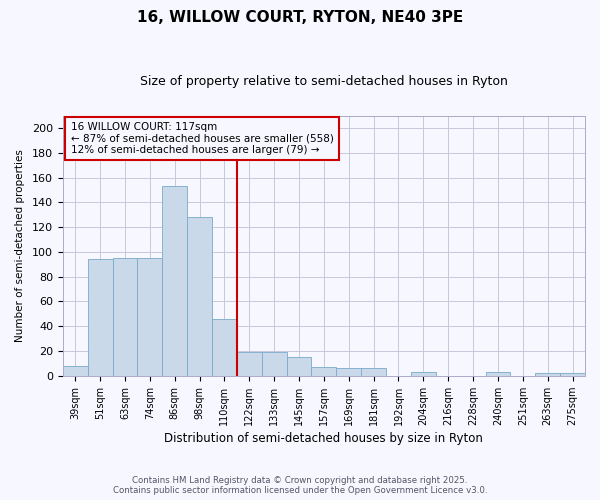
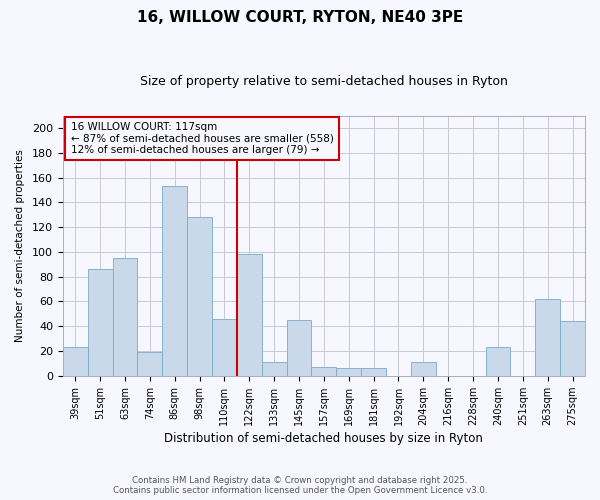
39sqm: 8 -> 23
51sqm: 94 -> 86
74sqm: 95 -> 19
122sqm: 19 -> 98
133sqm: 19 -> 11
145sqm: 15 -> 45
204sqm: 3 -> 11
240sqm: 3 -> 23
263sqm: 2 -> 62
275sqm: 2 -> 44
